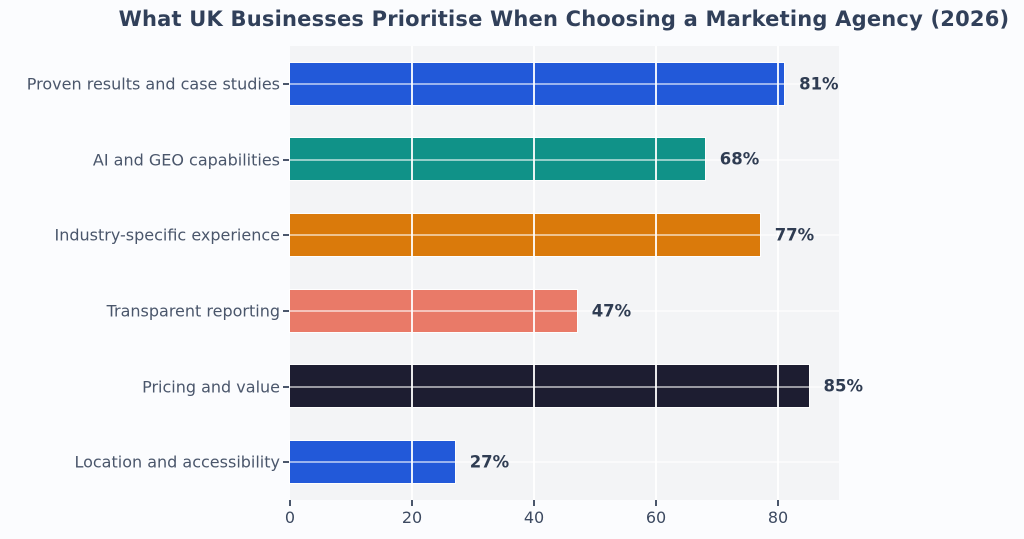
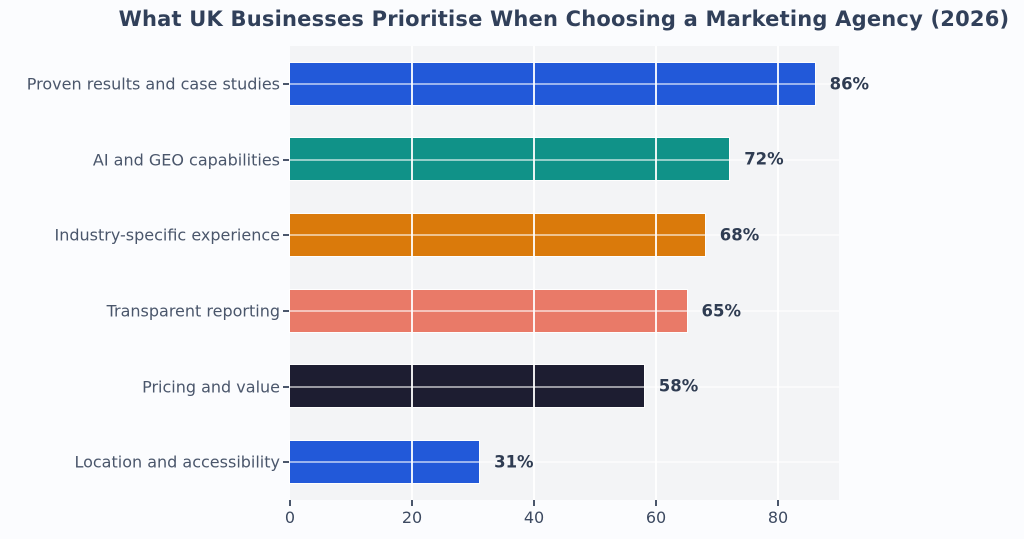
Proven results and case studies: 81% -> 86%
AI and GEO capabilities: 68% -> 72%
Industry-specific experience: 77% -> 68%
Transparent reporting: 47% -> 65%
Pricing and value: 85% -> 58%
Location and accessibility: 27% -> 31%
